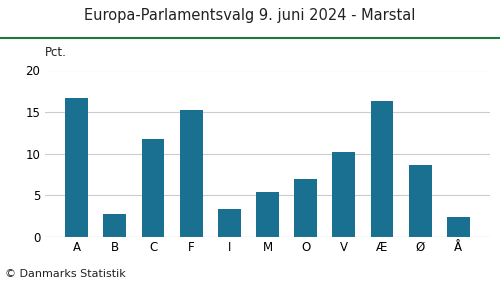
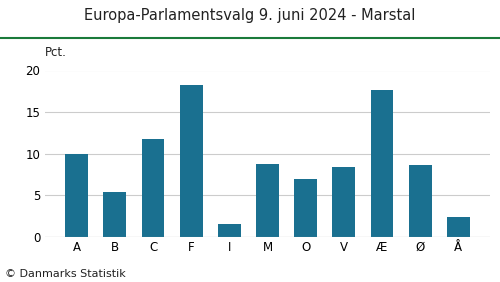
A: 16.7 -> 10.0
B: 2.8 -> 5.4
F: 15.3 -> 18.2
I: 3.4 -> 1.6
M: 5.4 -> 8.8
V: 10.2 -> 8.4
Æ: 16.3 -> 17.6
